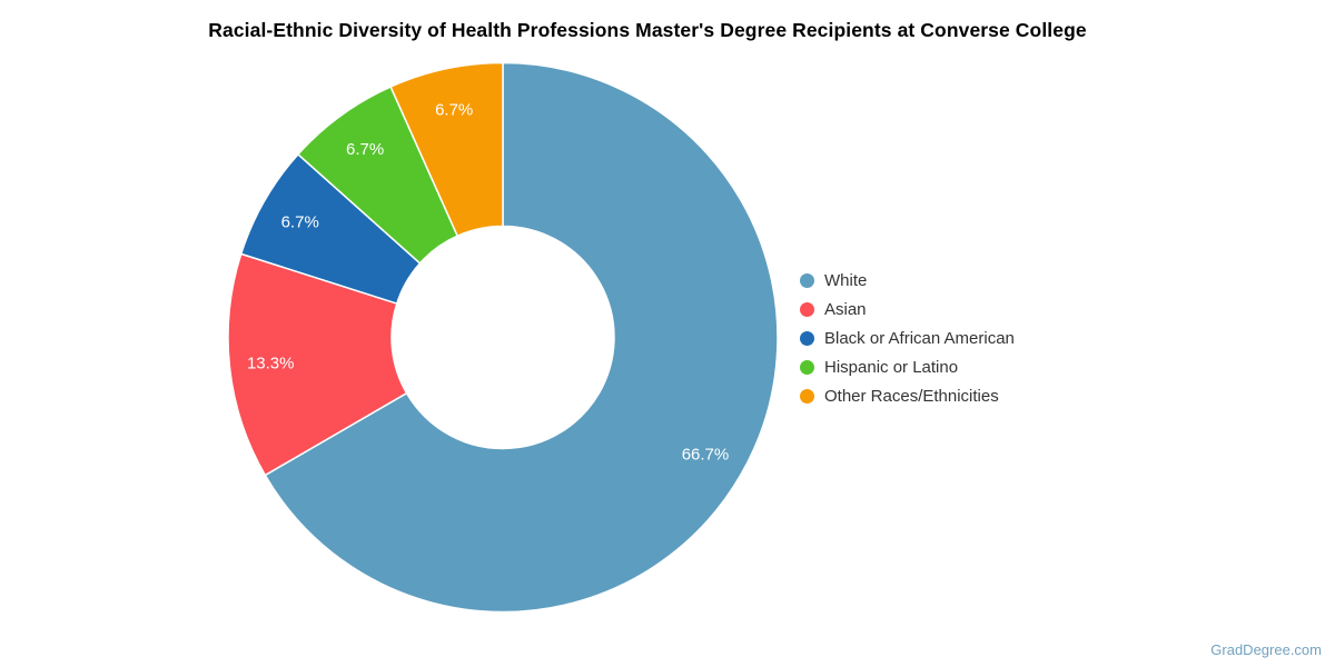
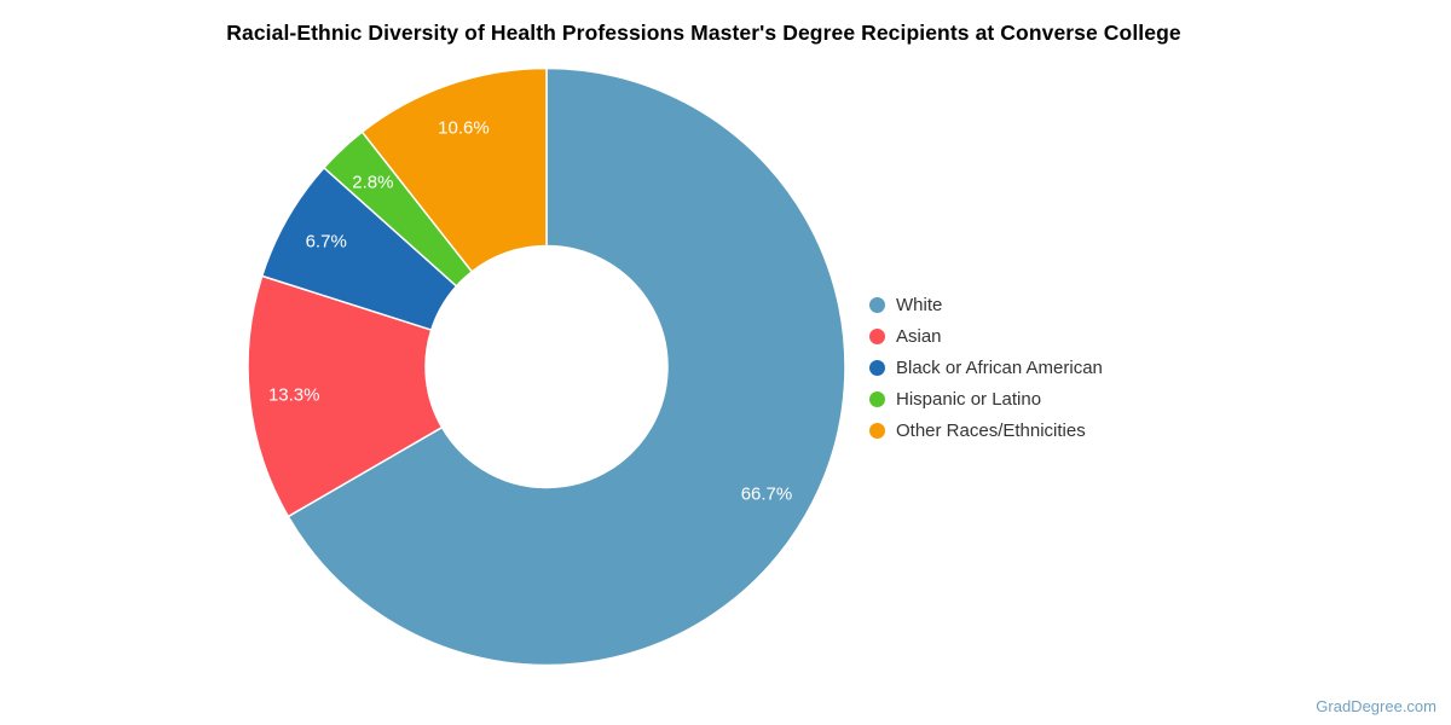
Hispanic or Latino: 6.7% -> 2.8%
Other Races/Ethnicities: 6.7% -> 10.6%
